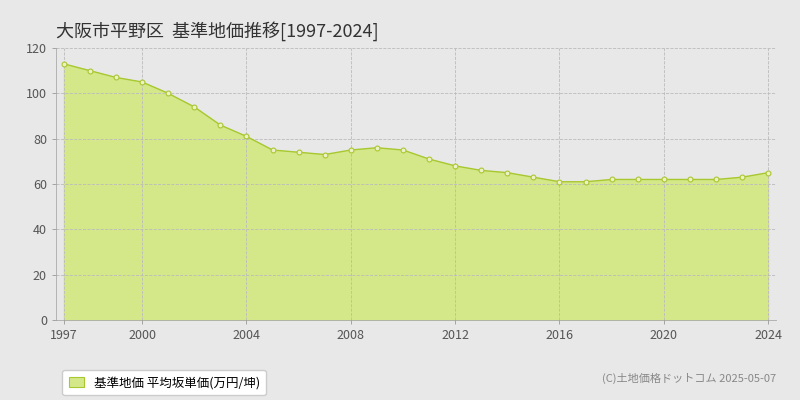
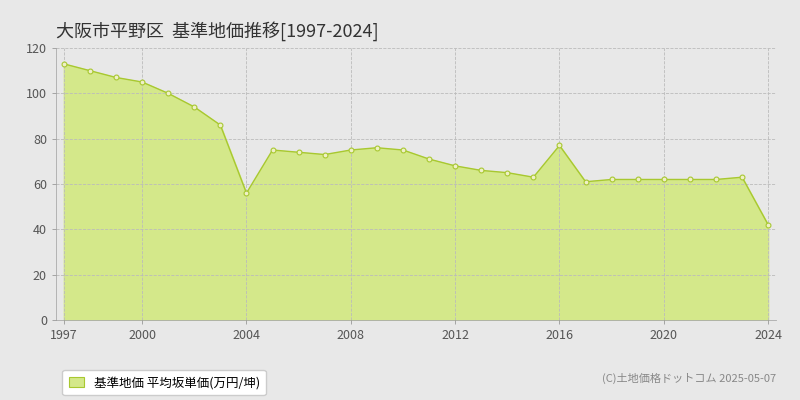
2004: 81 -> 56
2016: 61 -> 77
2024: 65 -> 42
